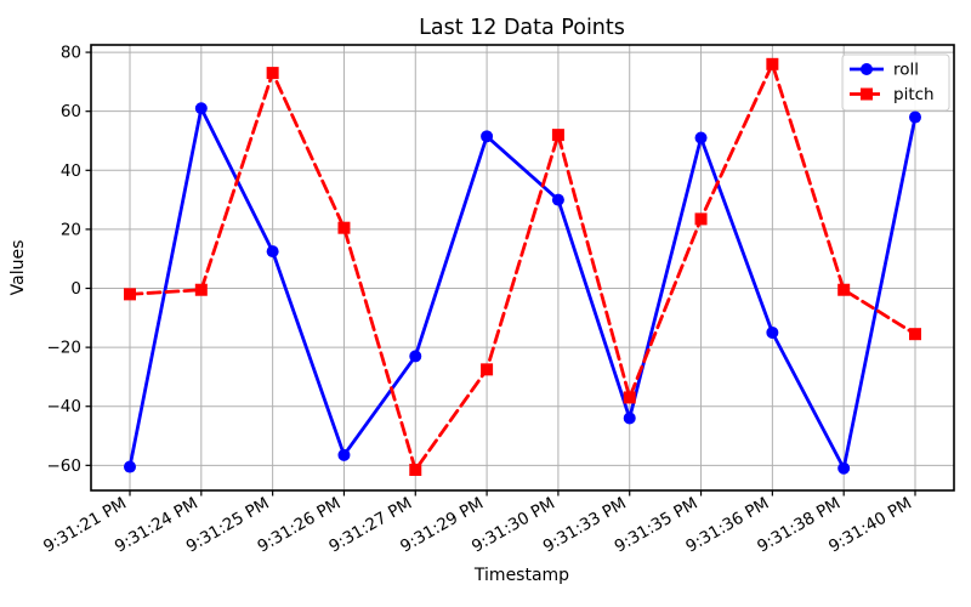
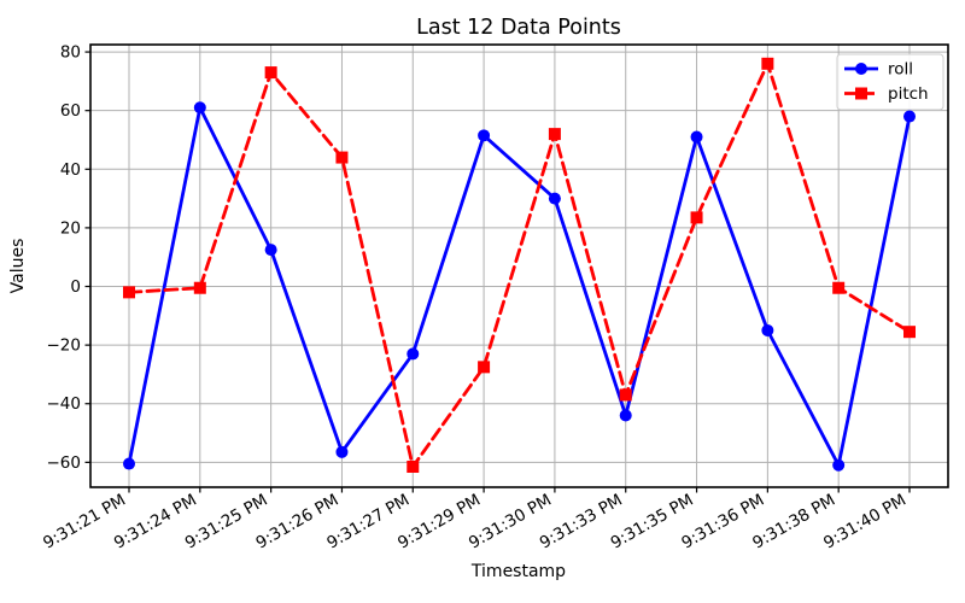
pitch/9:31:26 PM: 20 -> 44
